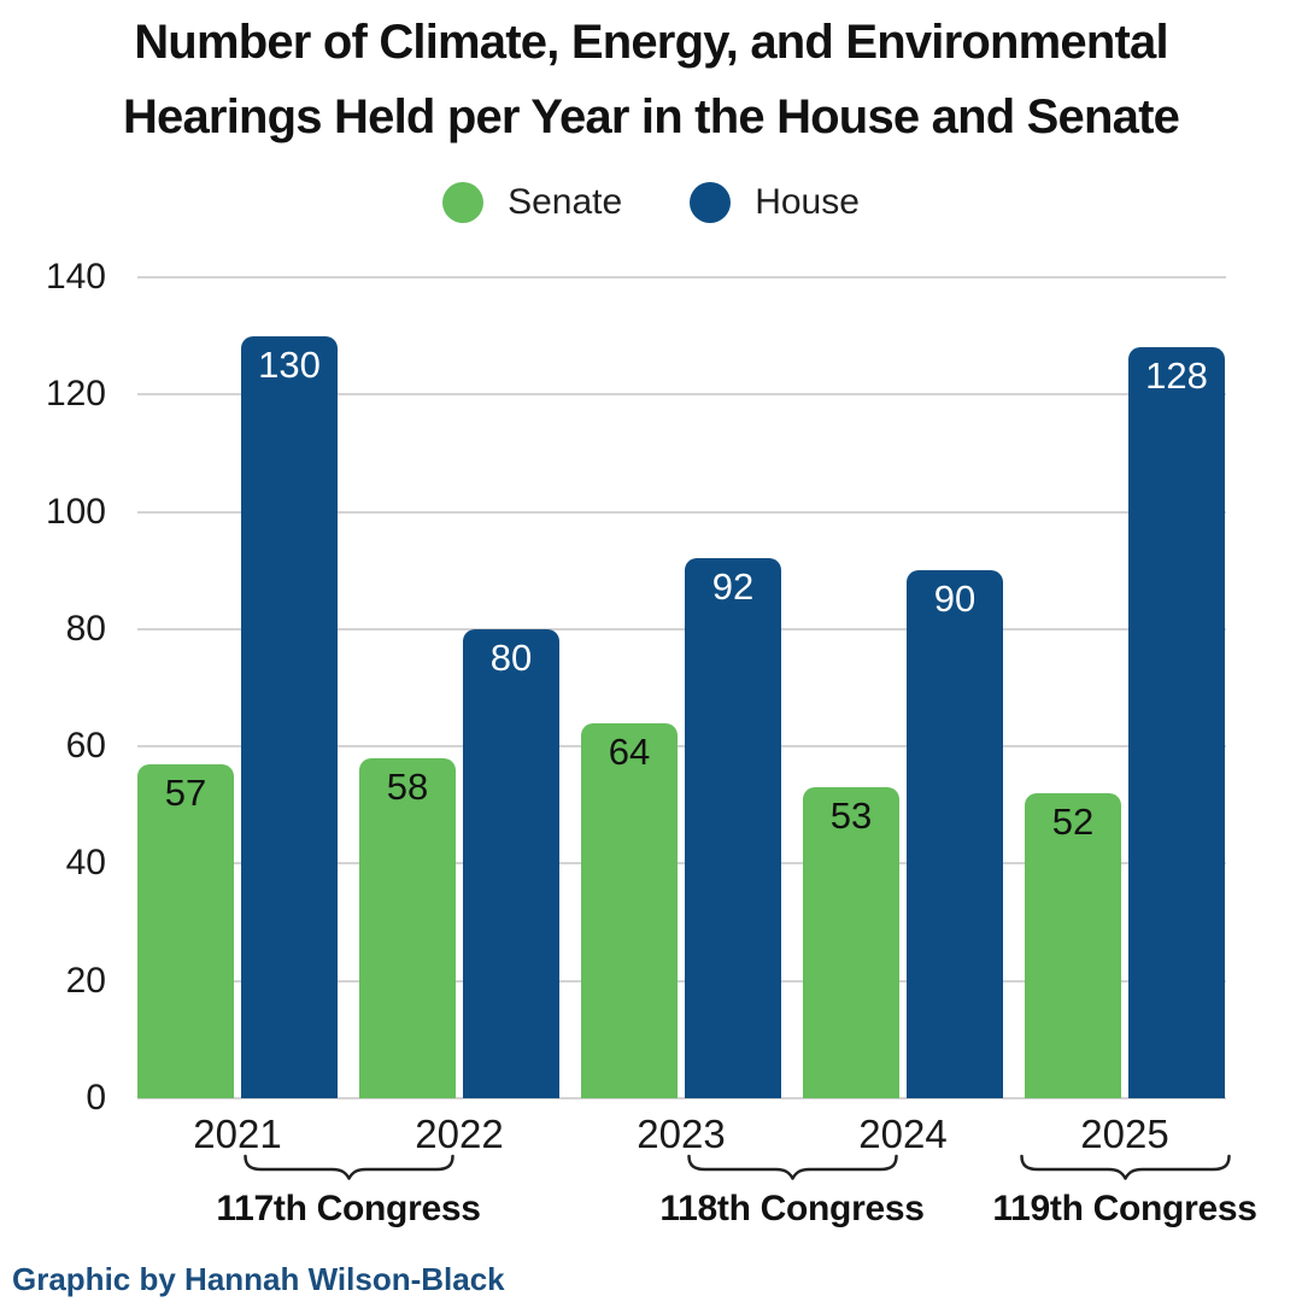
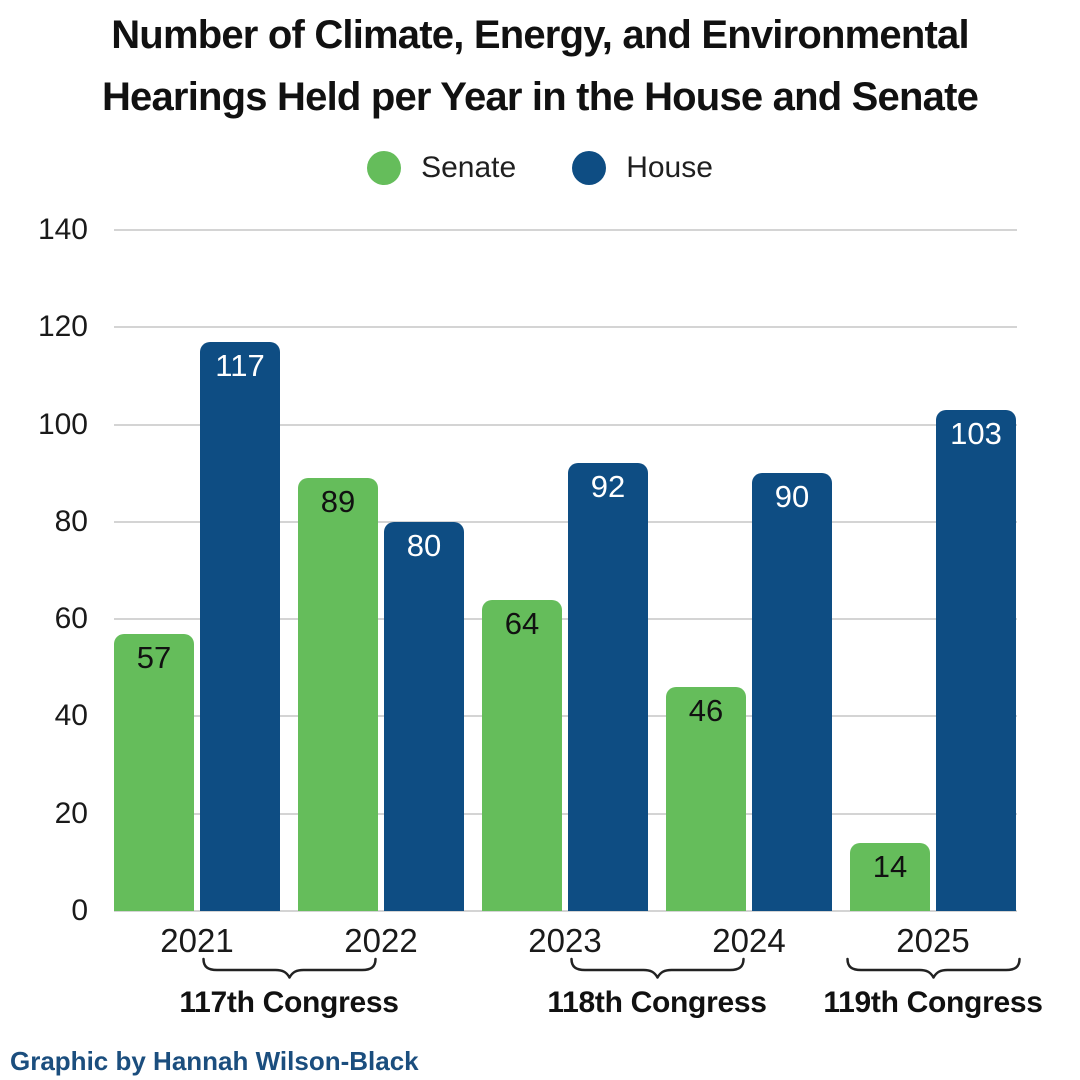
House/2021: 130 -> 117
Senate/2022: 58 -> 89
Senate/2024: 53 -> 46
Senate/2025: 52 -> 14
House/2025: 128 -> 103
